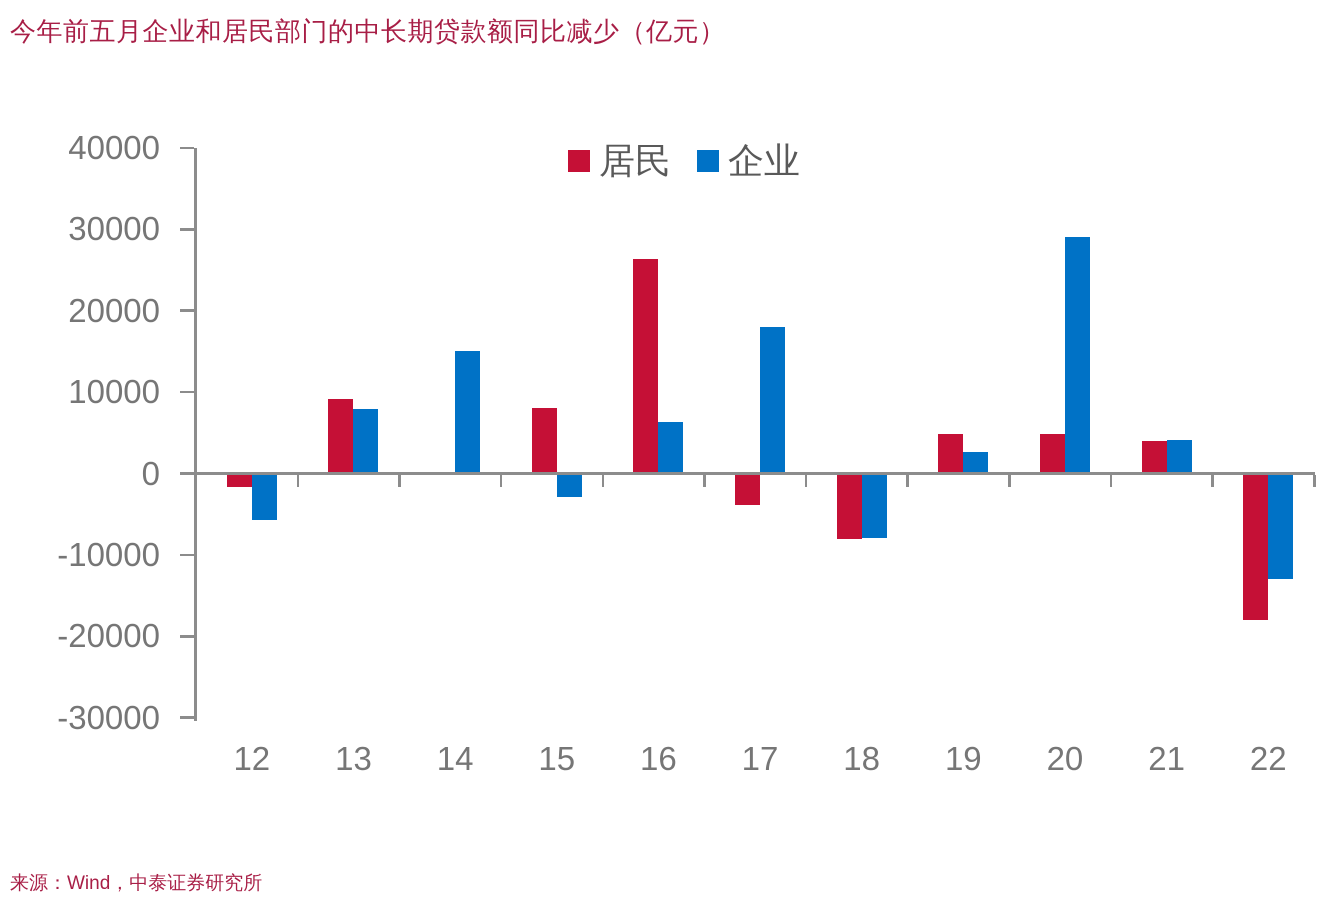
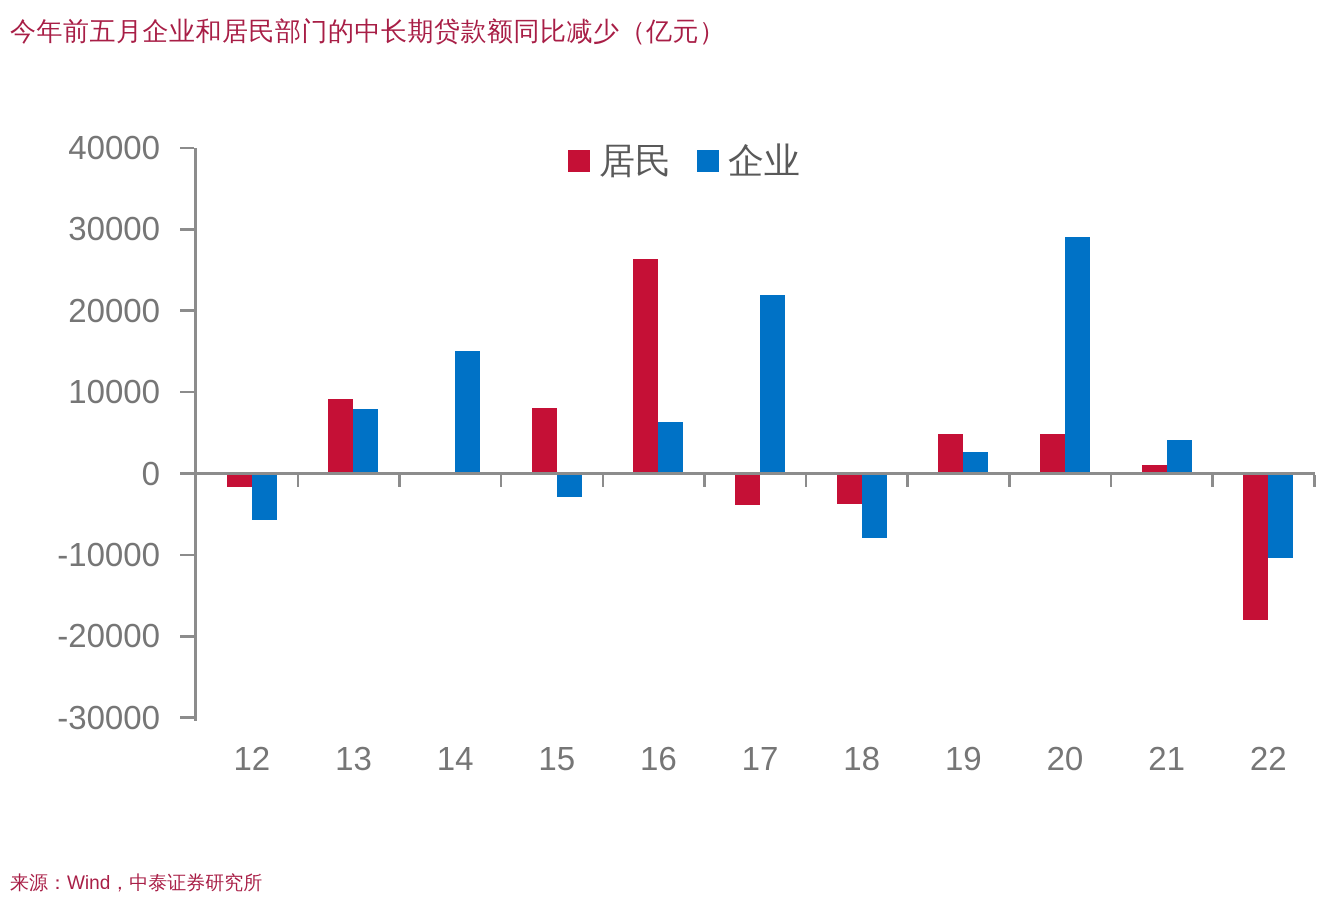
企业/17: 18000 -> 22000
居民/18: -8000 -> -4000
居民/21: 4000 -> 1000
企业/22: -13000 -> -10000
